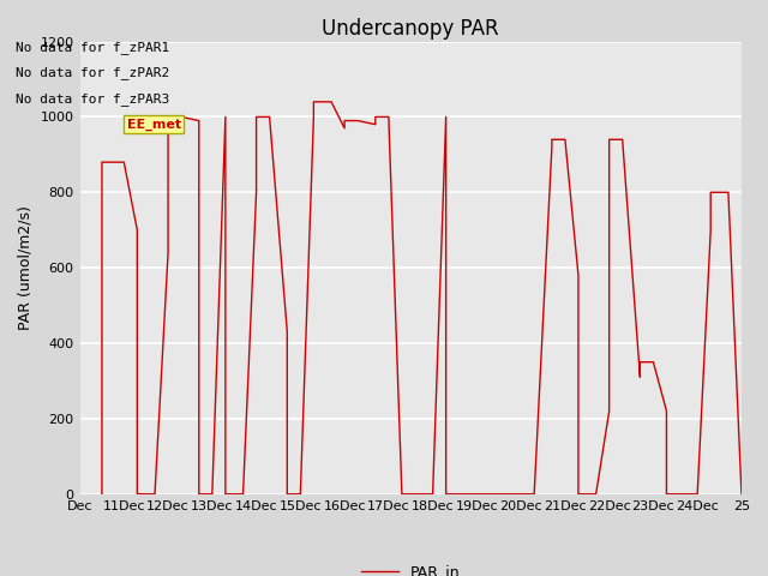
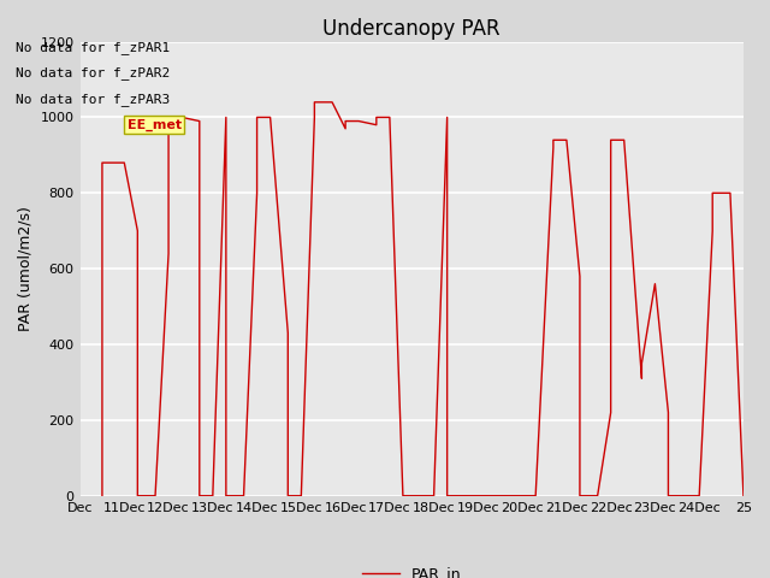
23Dec: 350 -> 560
